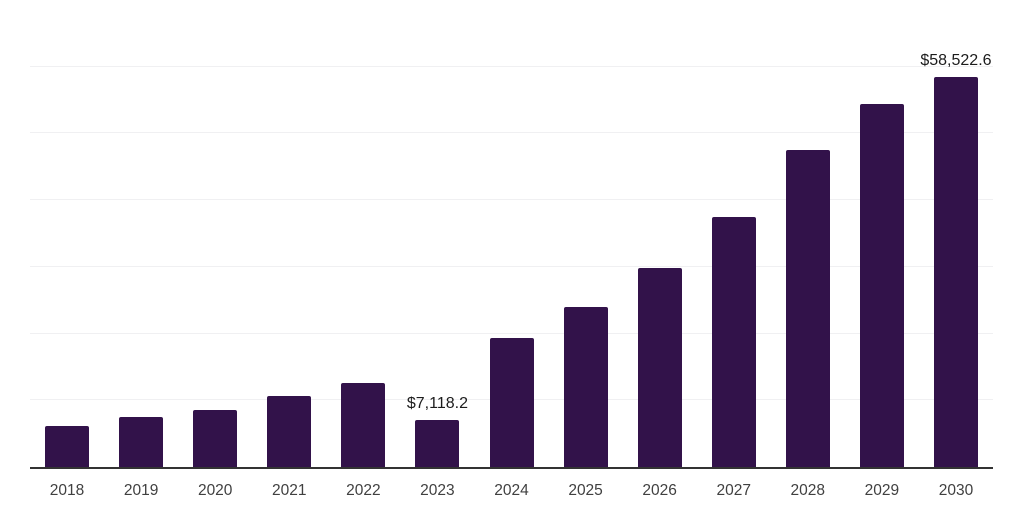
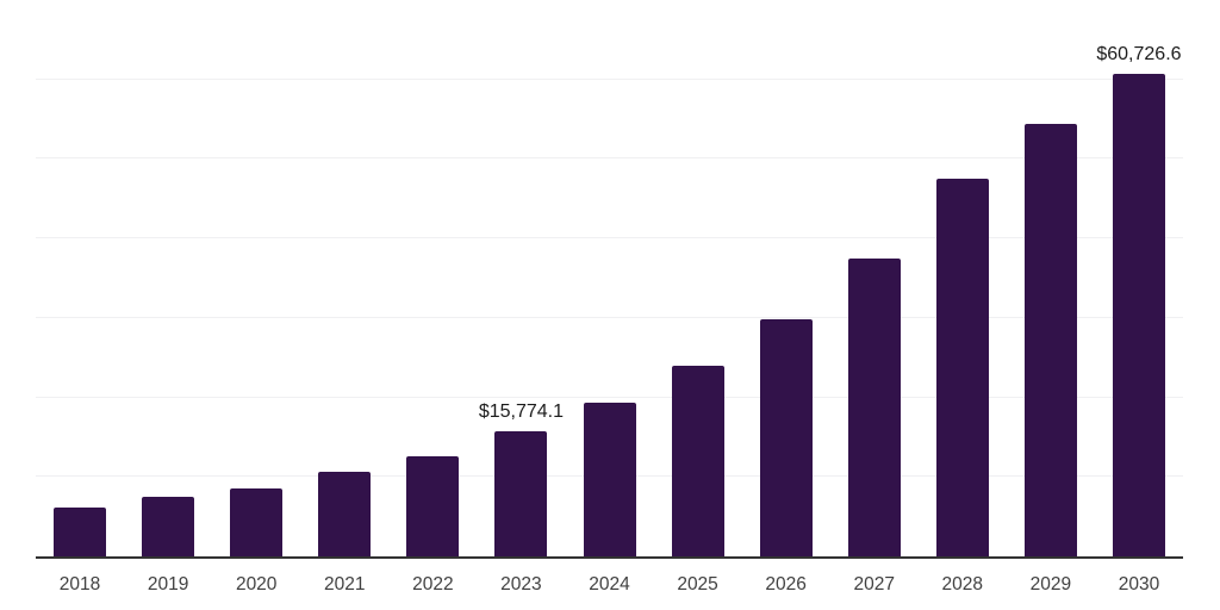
2023: $7,118.2 -> $15,774.1
2030: $58,522.6 -> $60,726.6
